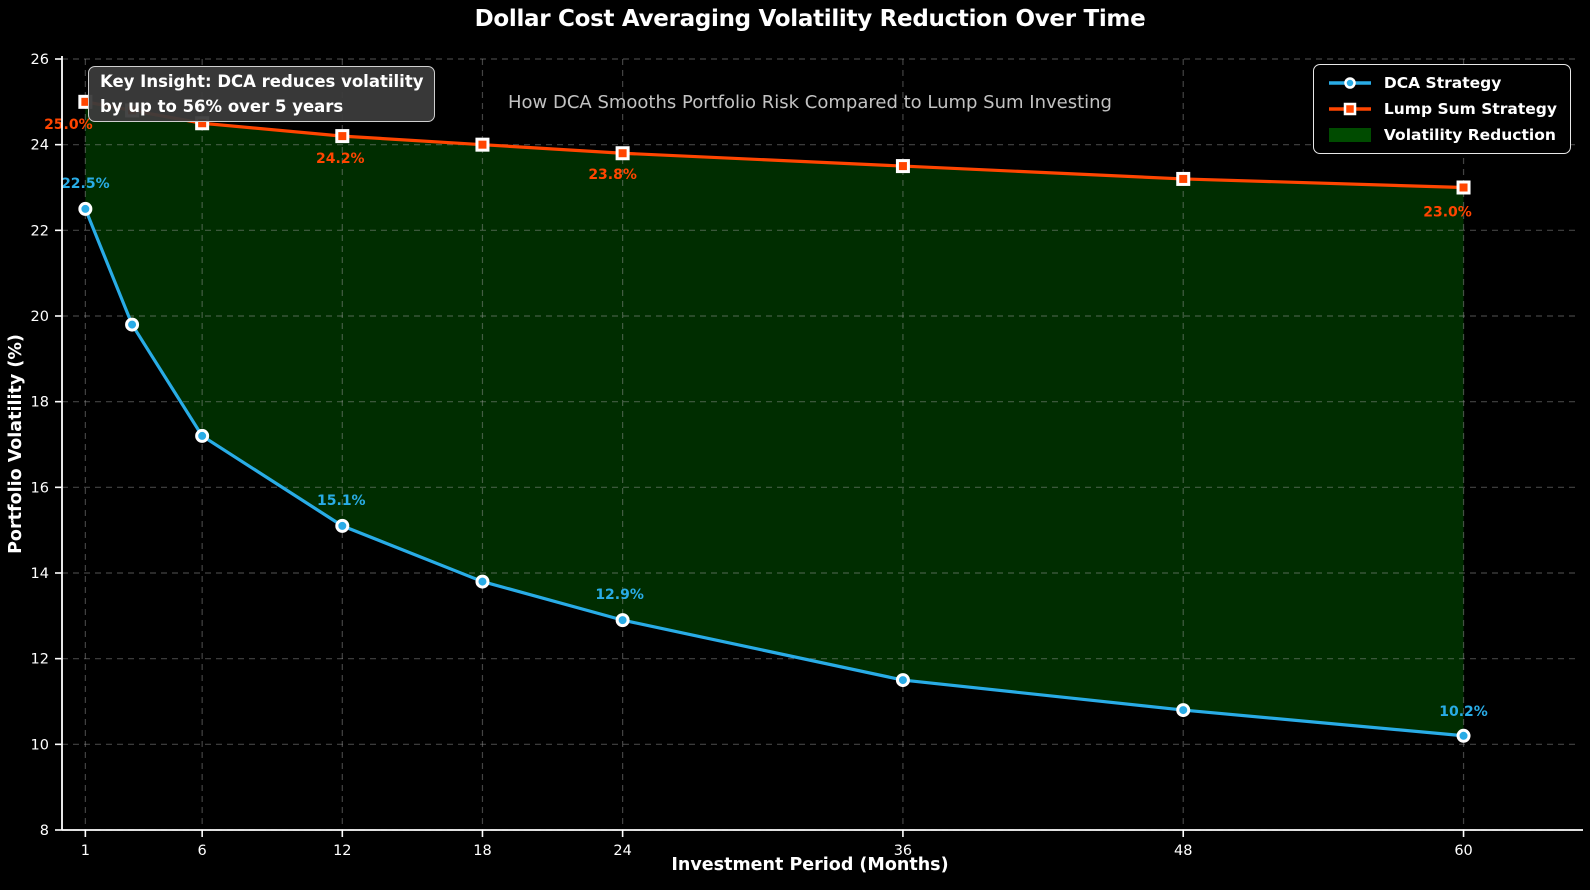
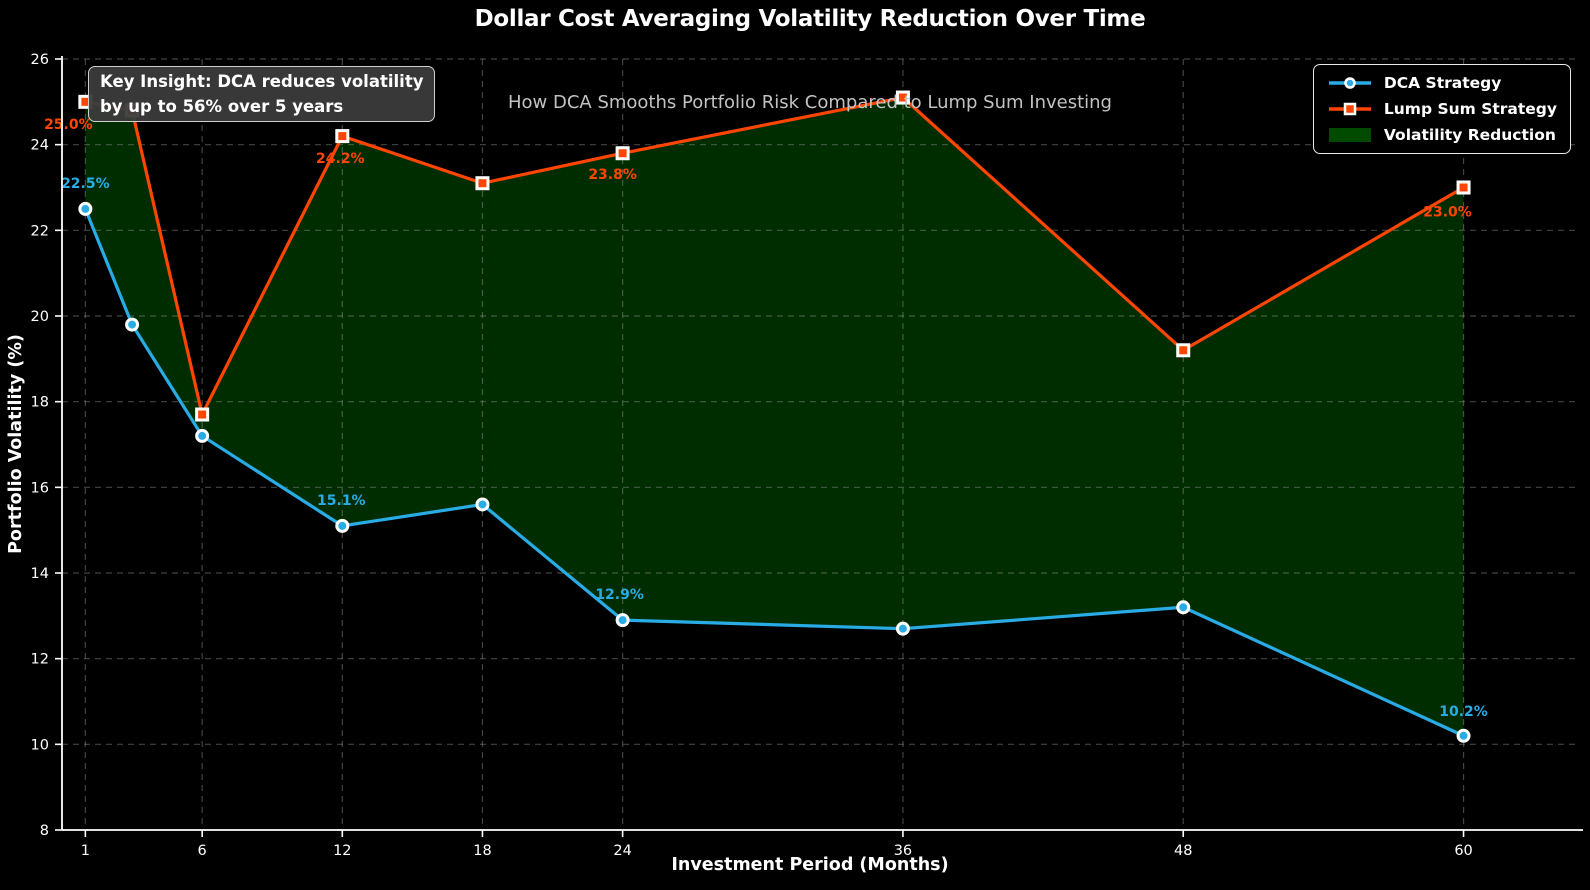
Lump Sum Strategy/6: 24.5 -> 17.7
DCA Strategy/18: 13.8 -> 15.6
Lump Sum Strategy/18: 24.0 -> 23.1
DCA Strategy/36: 11.5 -> 12.7
Lump Sum Strategy/36: 23.5 -> 25.1
DCA Strategy/48: 10.8 -> 13.2
Lump Sum Strategy/48: 23.2 -> 19.2
